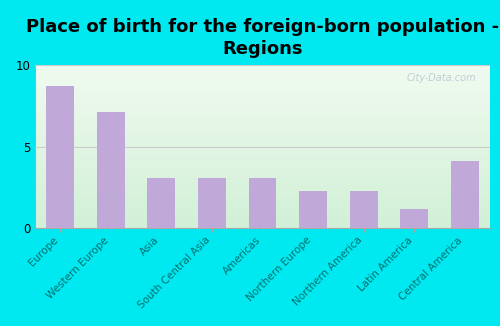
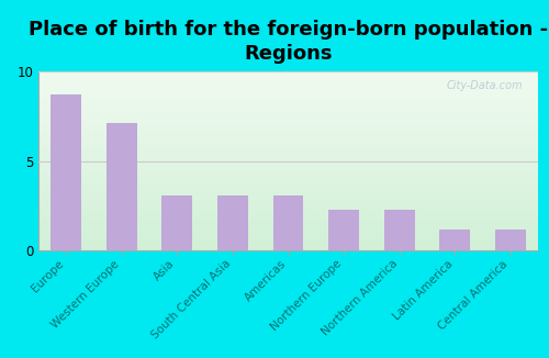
Central America: 4.1 -> 1.2
